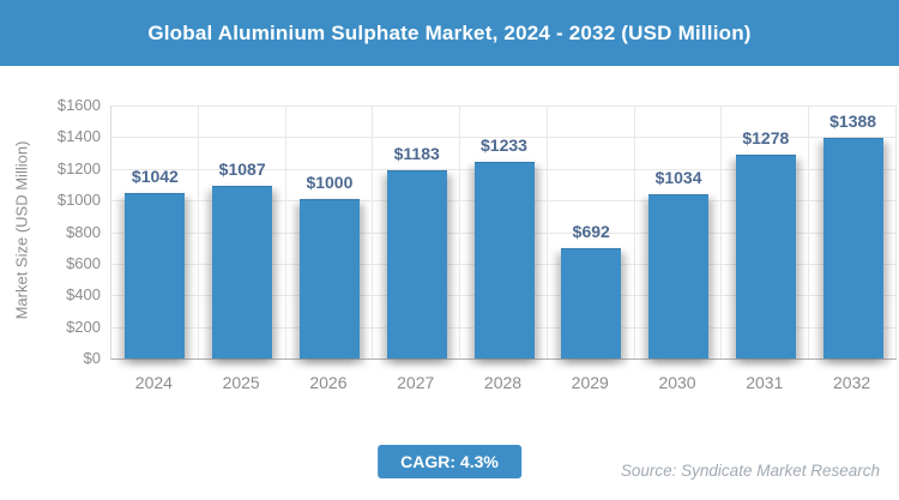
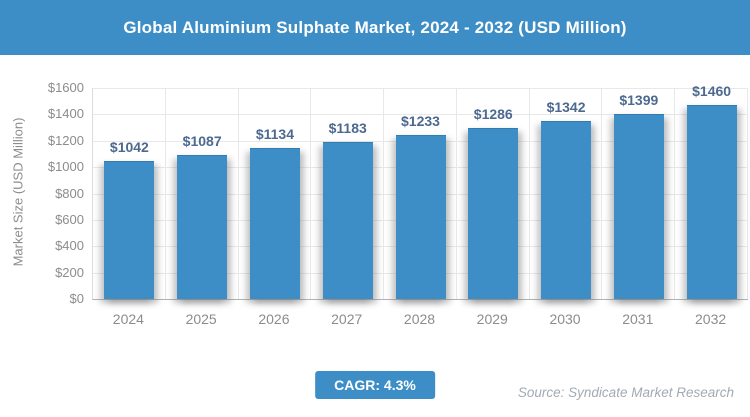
2026: $1000 -> $1134
2029: $692 -> $1286
2030: $1034 -> $1342
2031: $1278 -> $1399
2032: $1388 -> $1460
